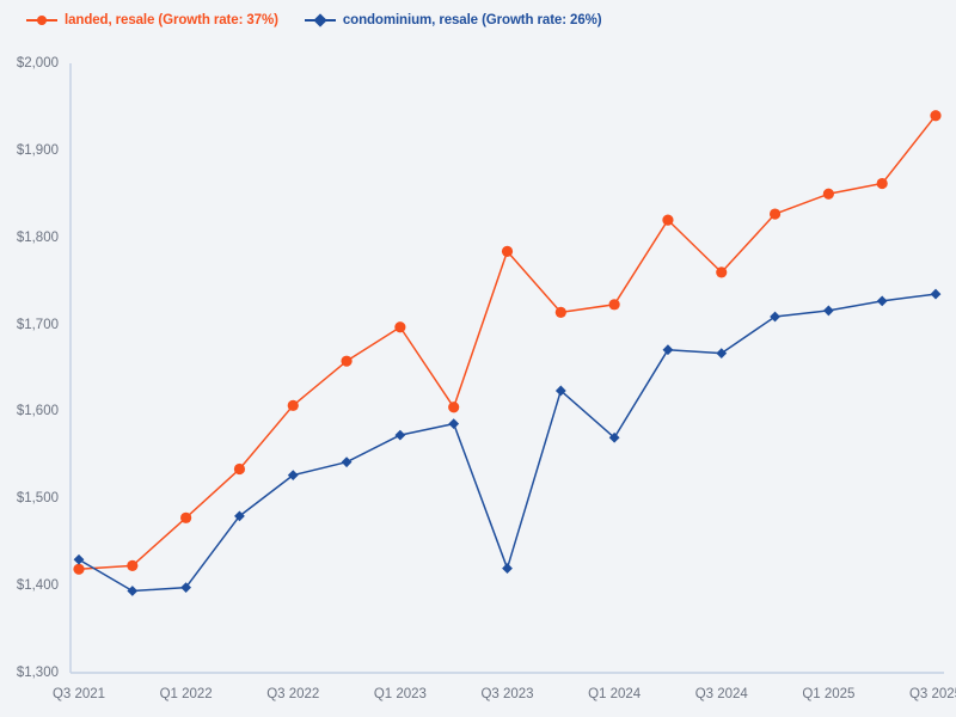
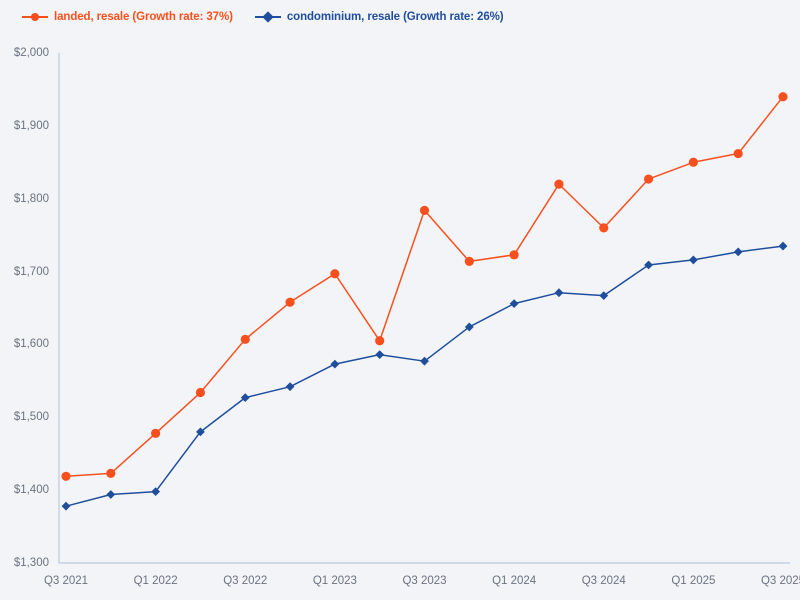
condominium, resale (Growth rate: 26%)/Q3 2021: $1430 -> $1380
condominium, resale (Growth rate: 26%)/Q3 2023: $1420 -> $1580
condominium, resale (Growth rate: 26%)/Q1 2024: $1570 -> $1660
